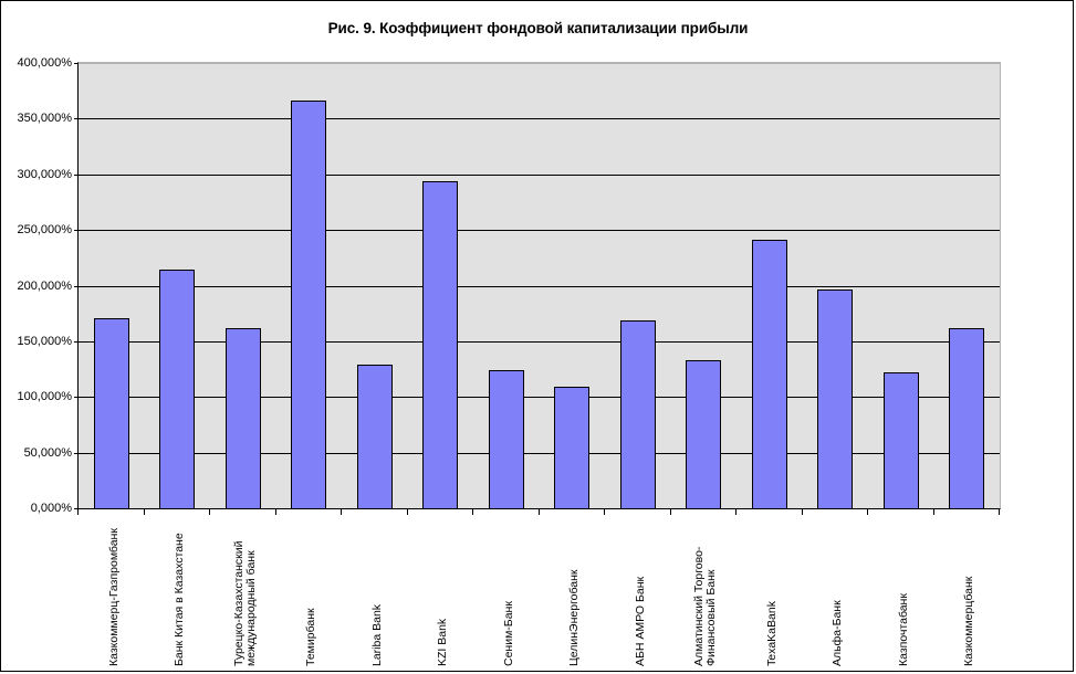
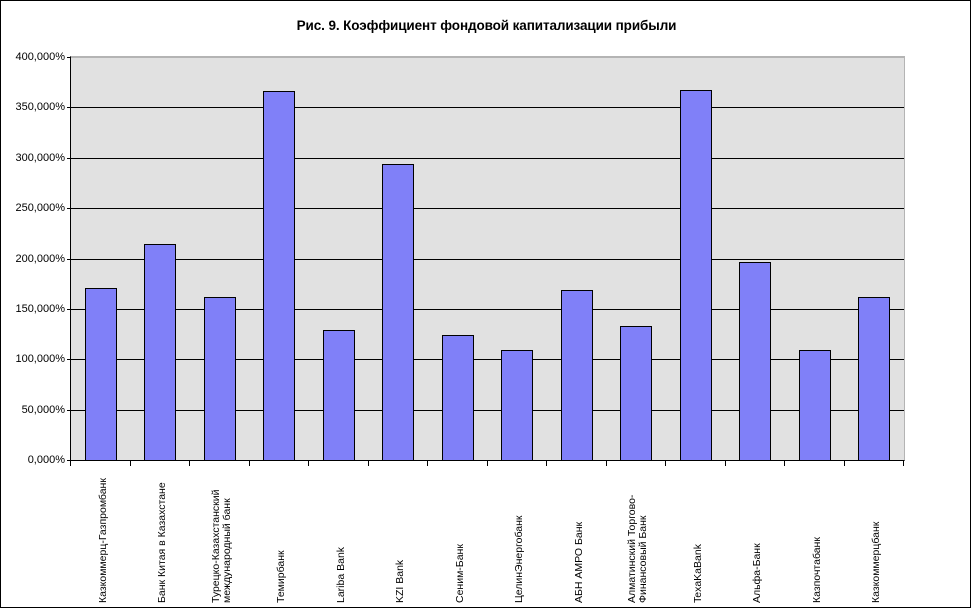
TexaKaBank: 242000% -> 368000%
Казпочтабанк: 123000% -> 110000%
